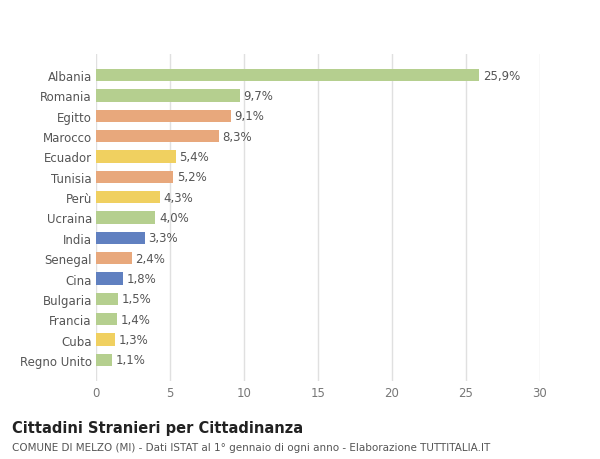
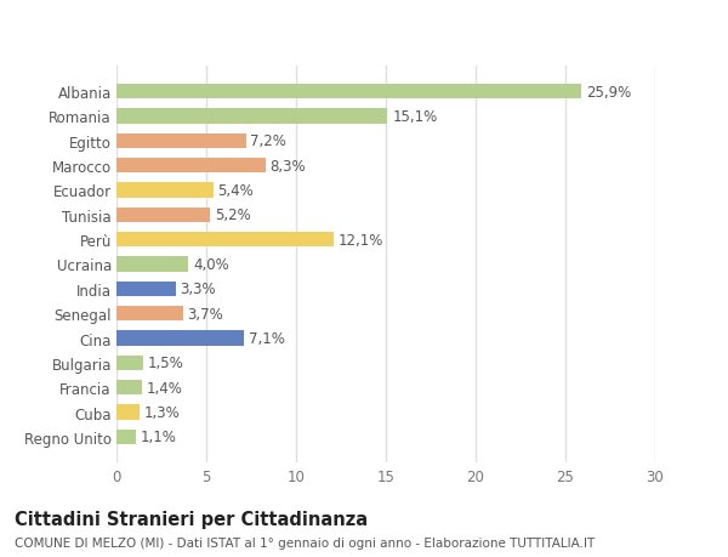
Romania: 9,7% -> 15,1%
Egitto: 9,1% -> 7,2%
Perù: 4,3% -> 12,1%
Senegal: 2,4% -> 3,7%
Cina: 1,8% -> 7,1%
